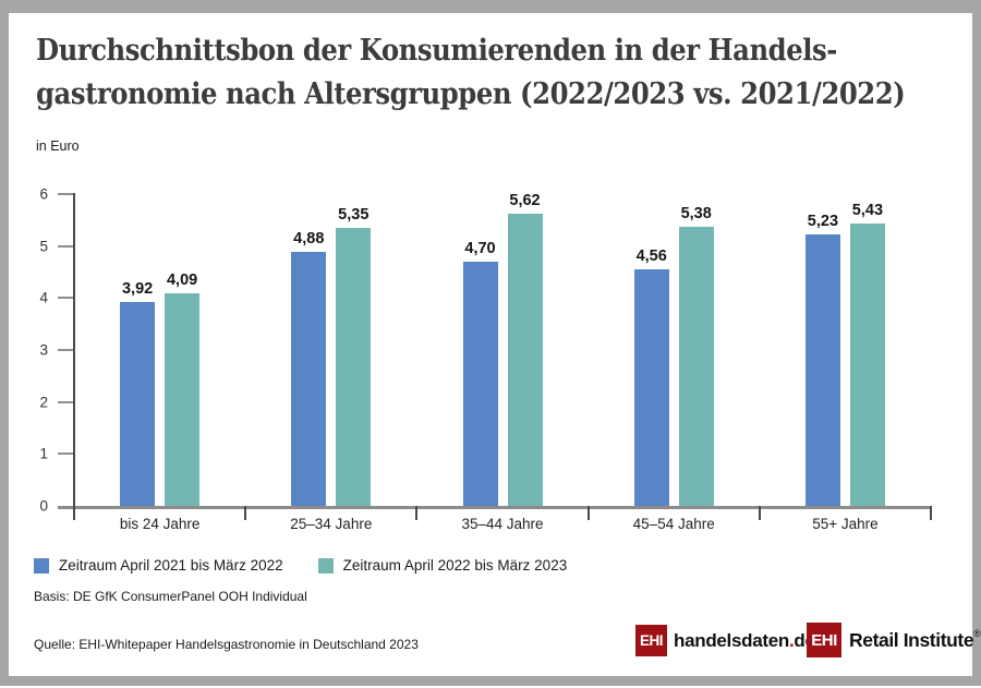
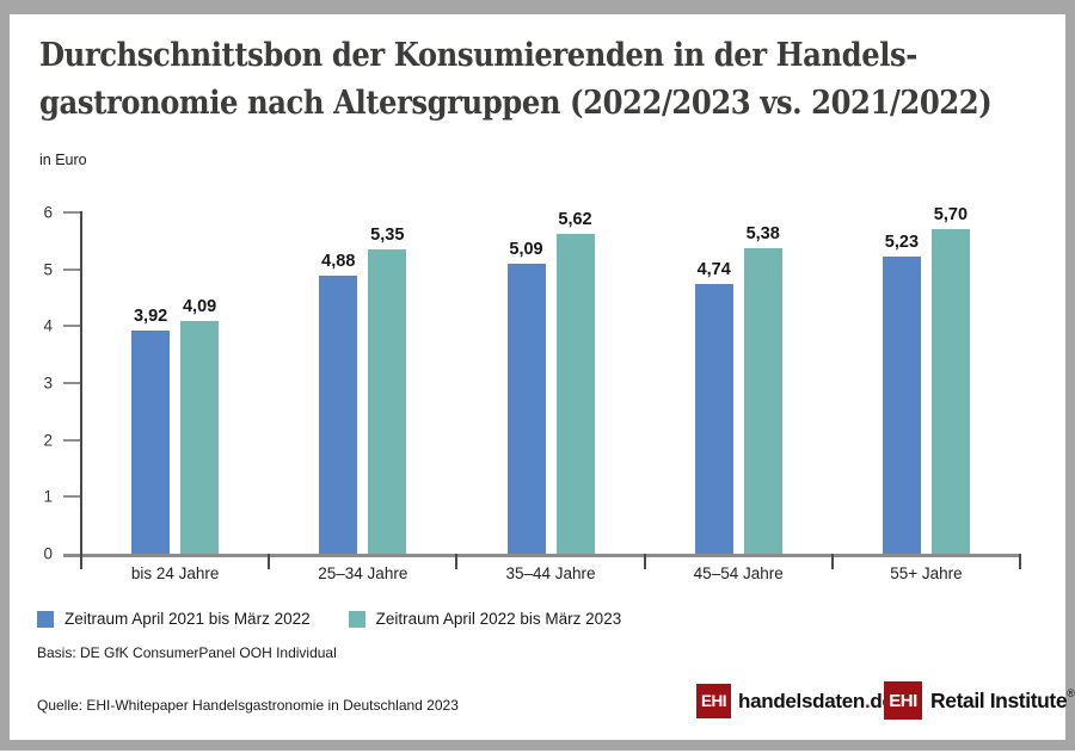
Zeitraum April 2021 bis März 2022/35–44 Jahre: 4,70 -> 5,09
Zeitraum April 2021 bis März 2022/45–54 Jahre: 4,56 -> 4,74
Zeitraum April 2022 bis März 2023/55+ Jahre: 5,43 -> 5,70
